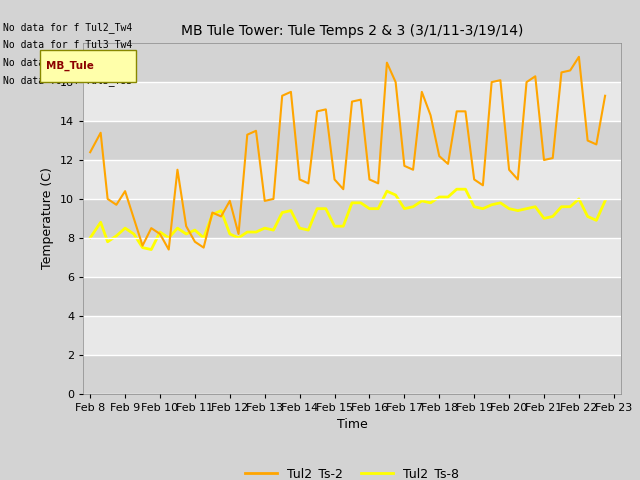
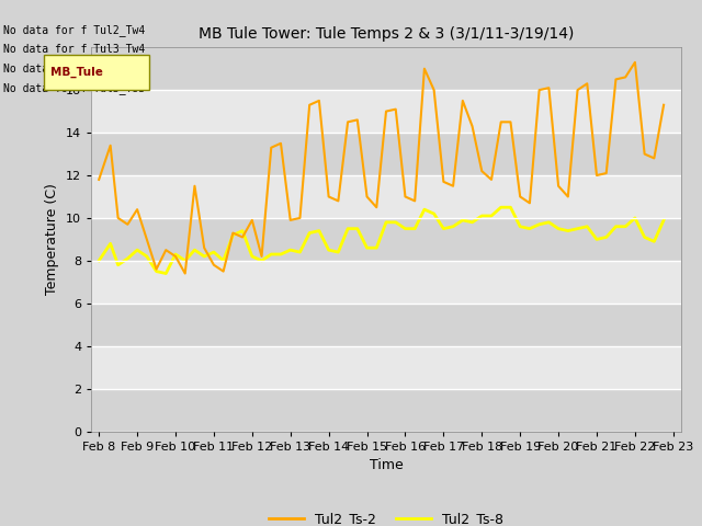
Tul2_Ts-2/Feb 8: 12.4 -> 11.8
